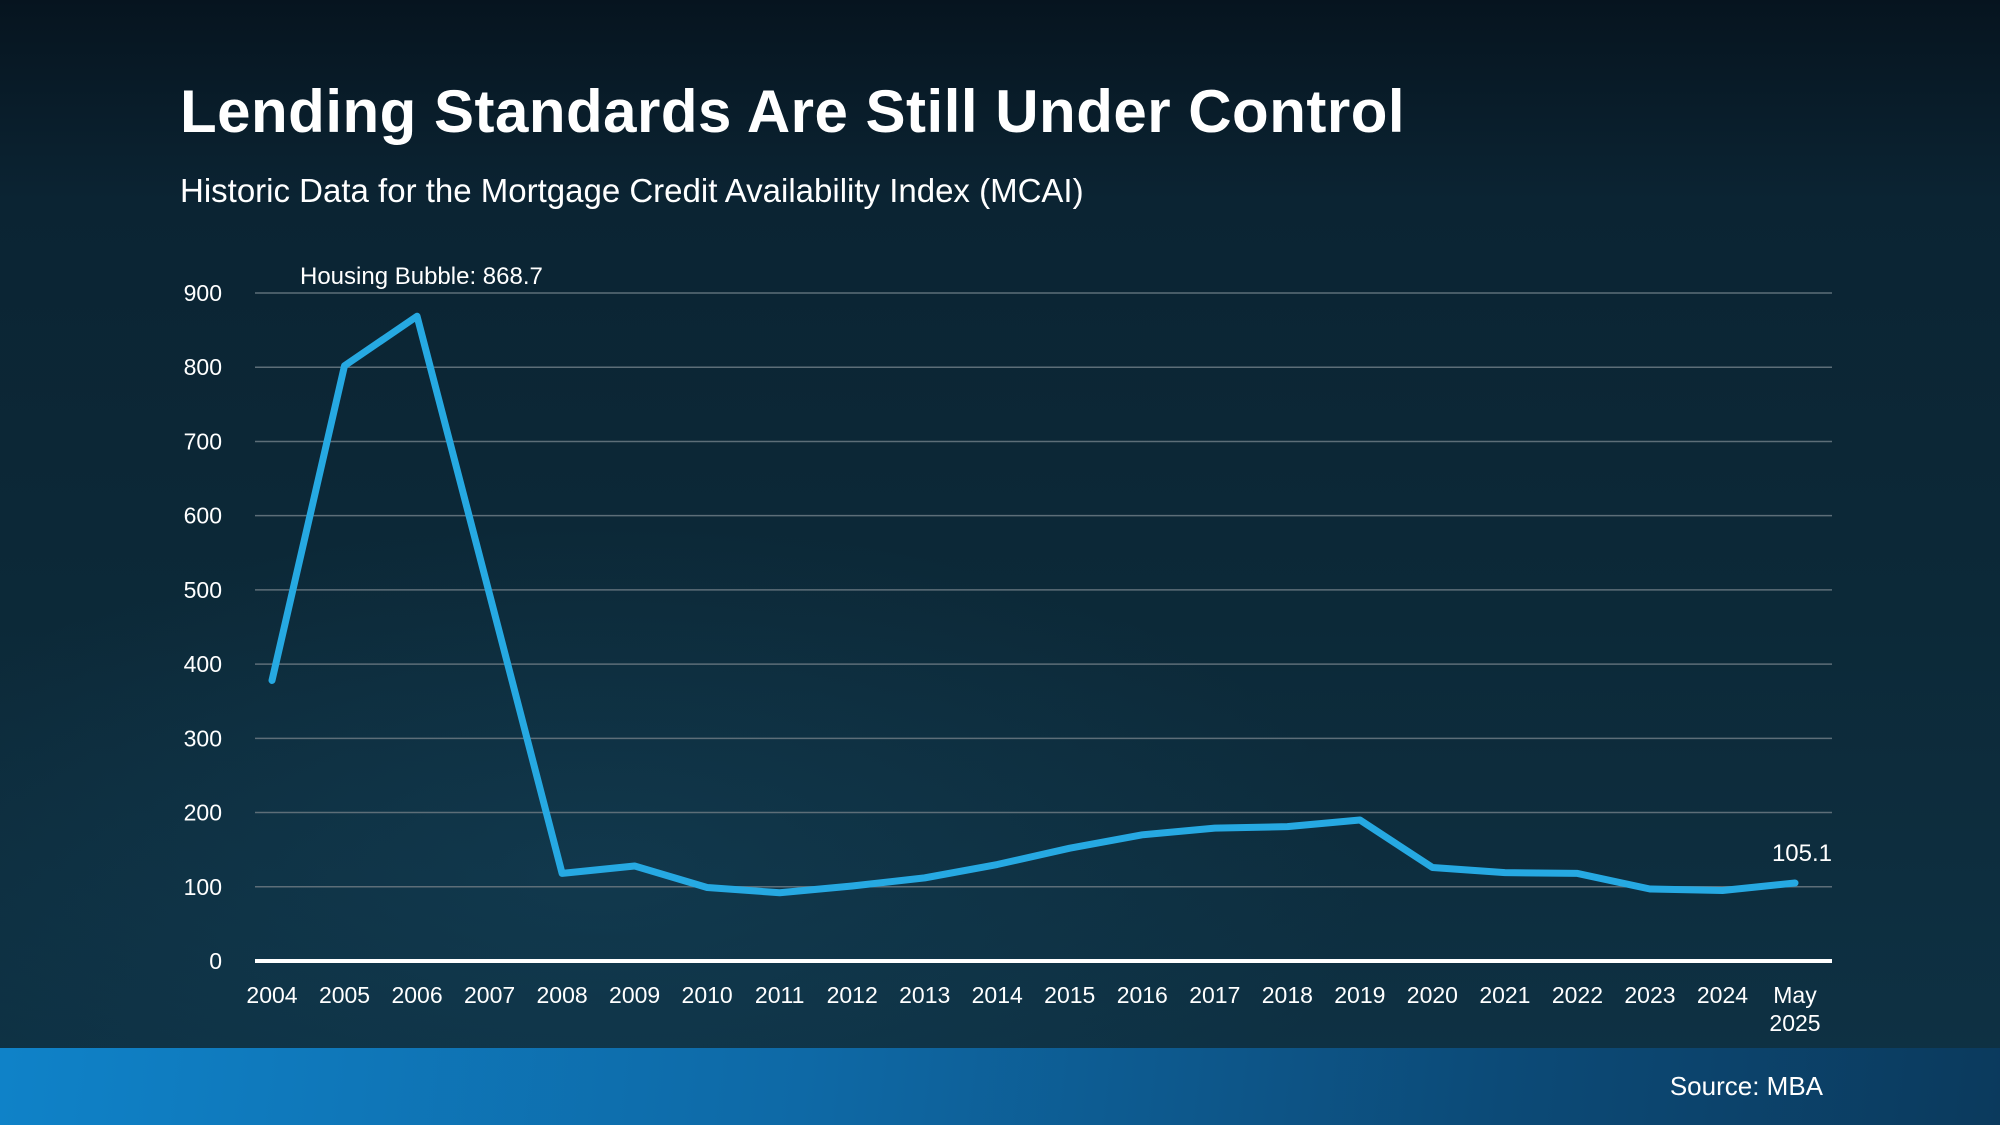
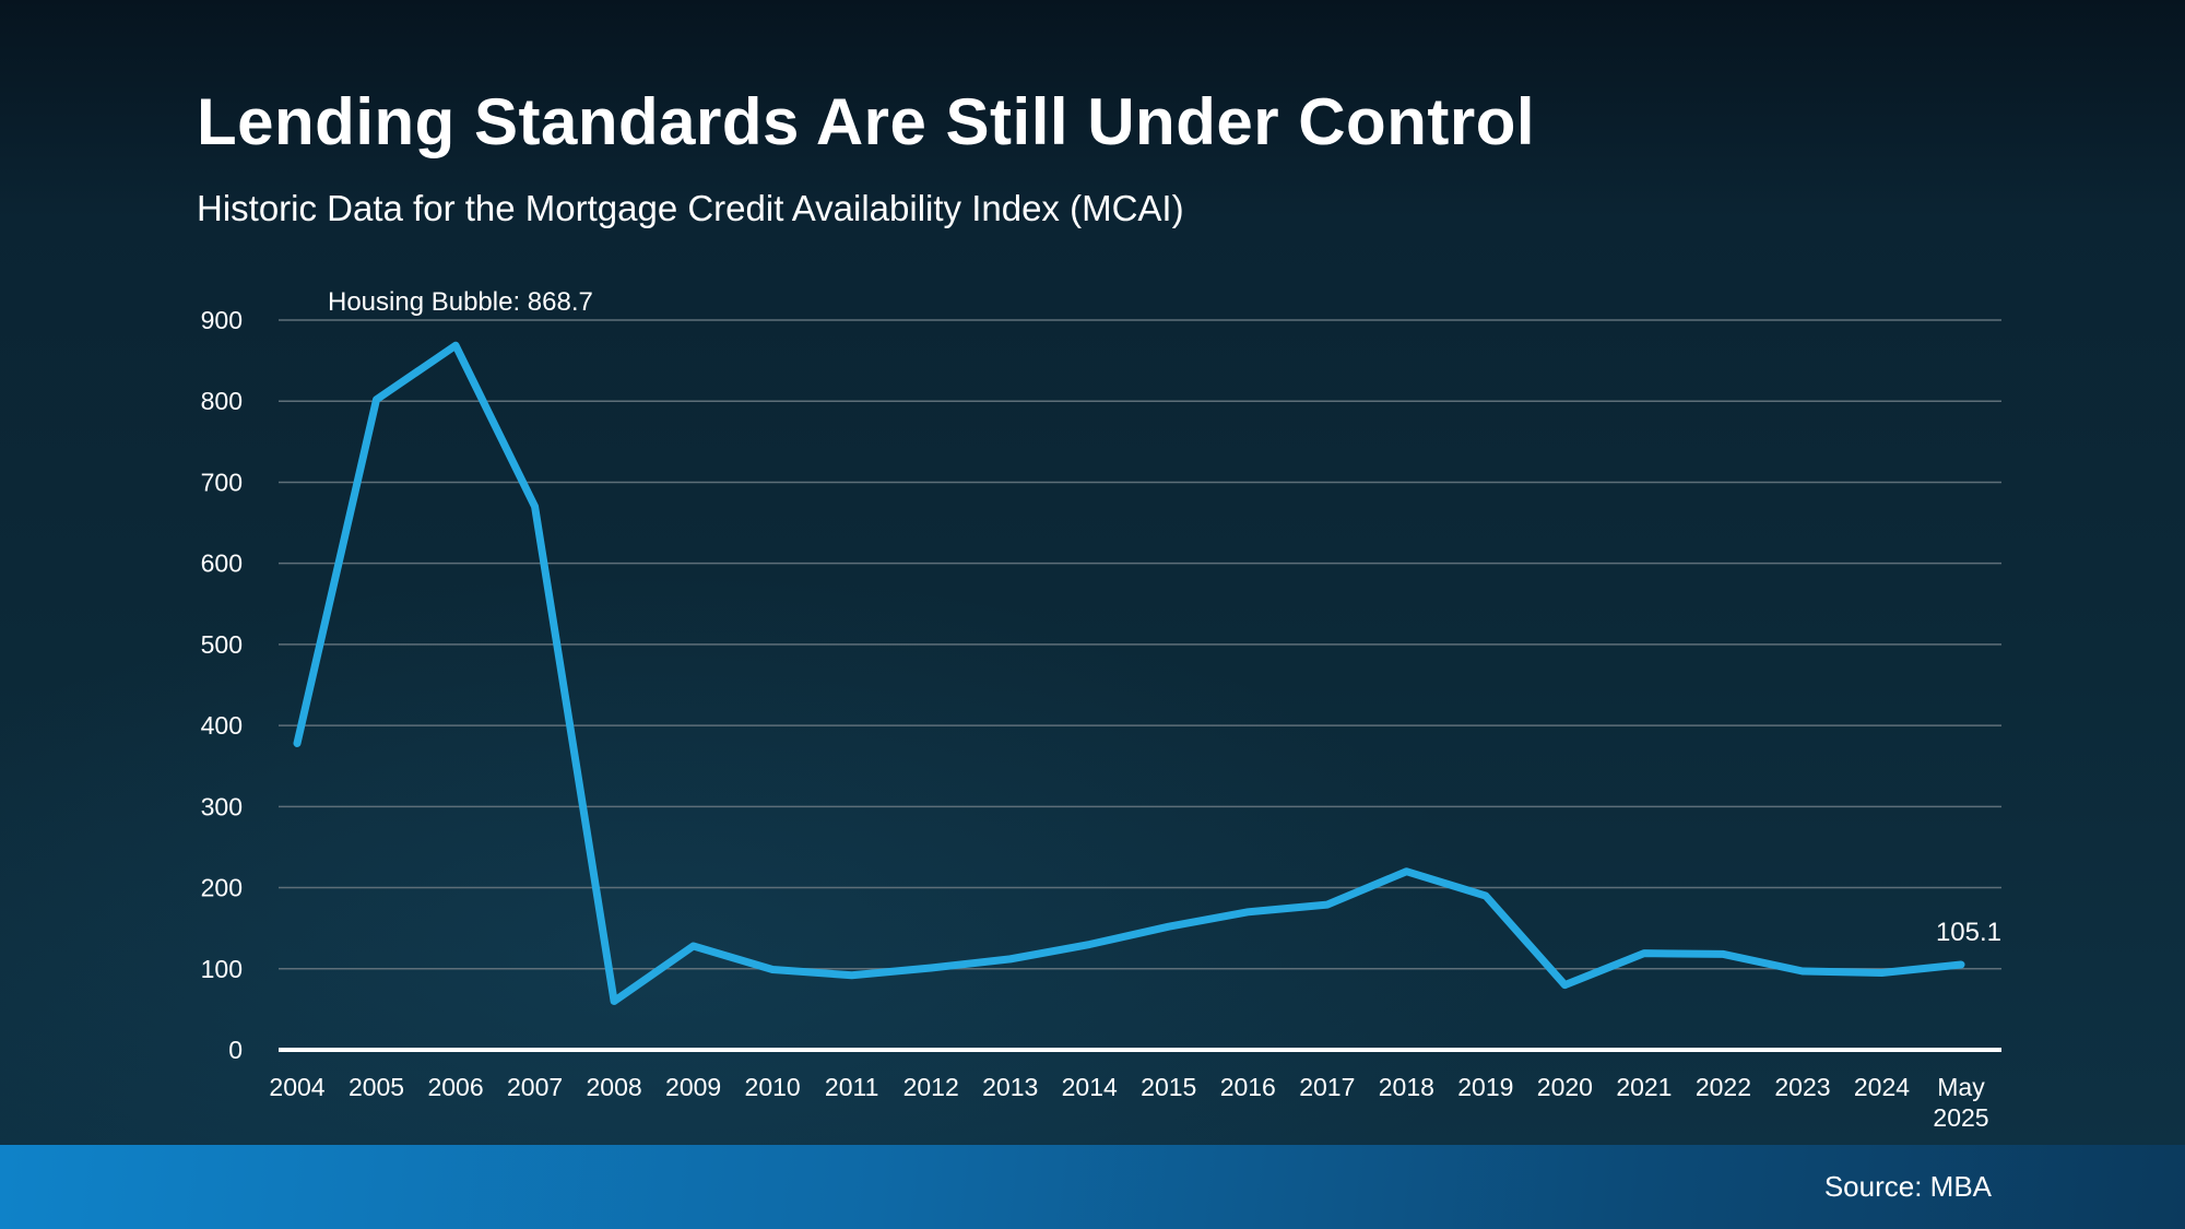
2007: 490 -> 670
2008: 120 -> 60
2018: 180 -> 220
2020: 130 -> 80
